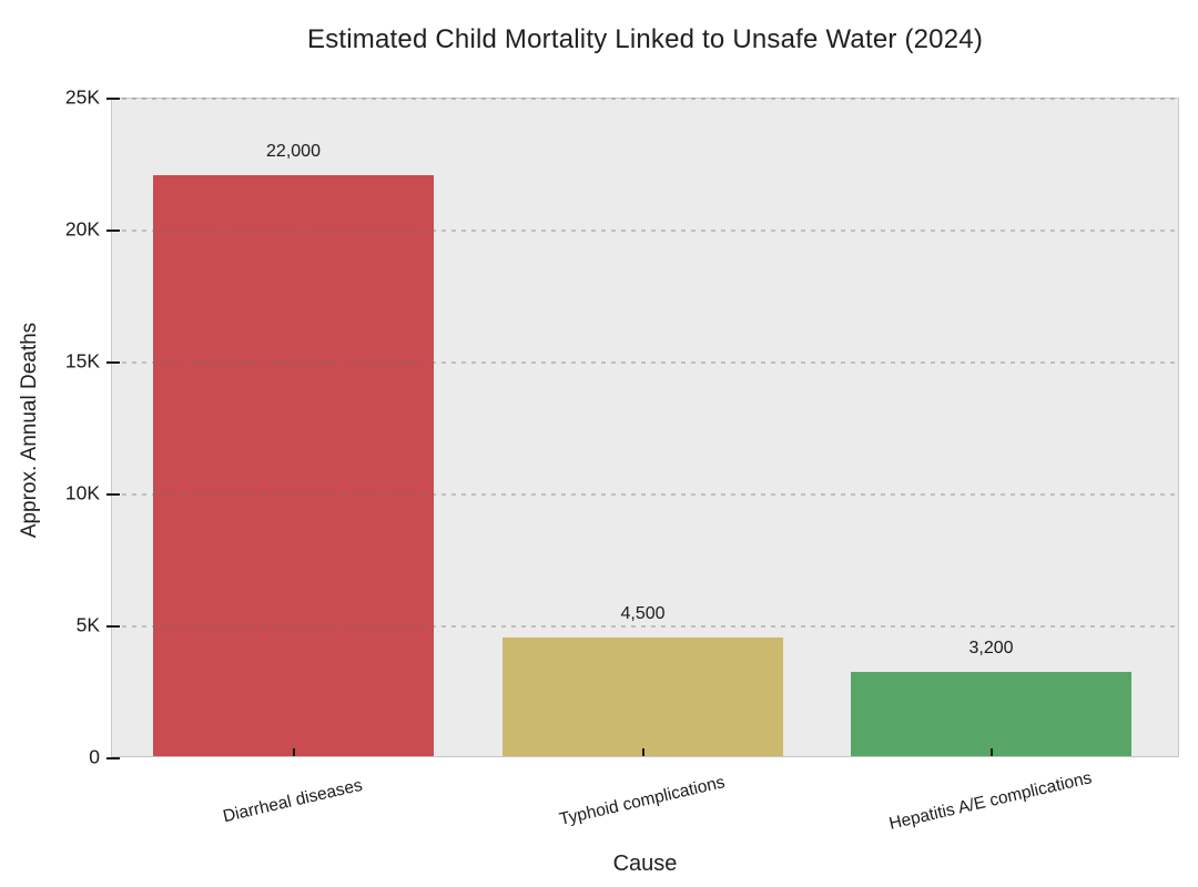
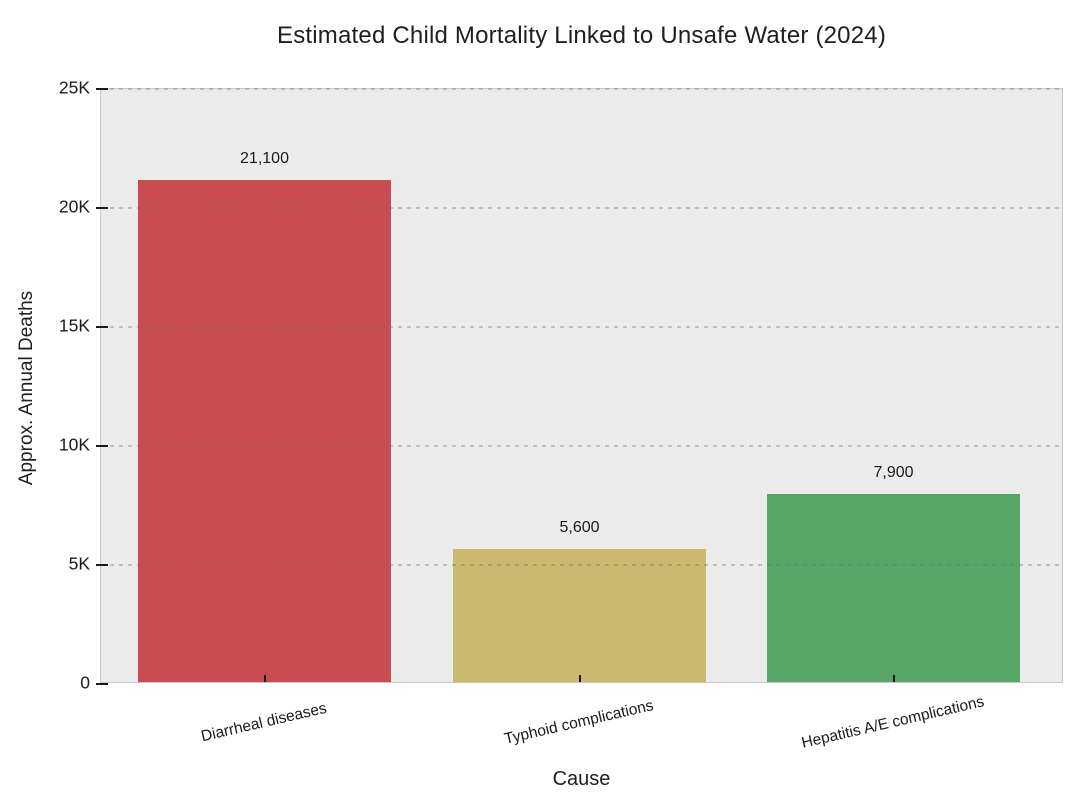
Diarrheal diseases: 22,000 -> 21,100
Typhoid complications: 4,500 -> 5,600
Hepatitis A/E complications: 3,200 -> 7,900
